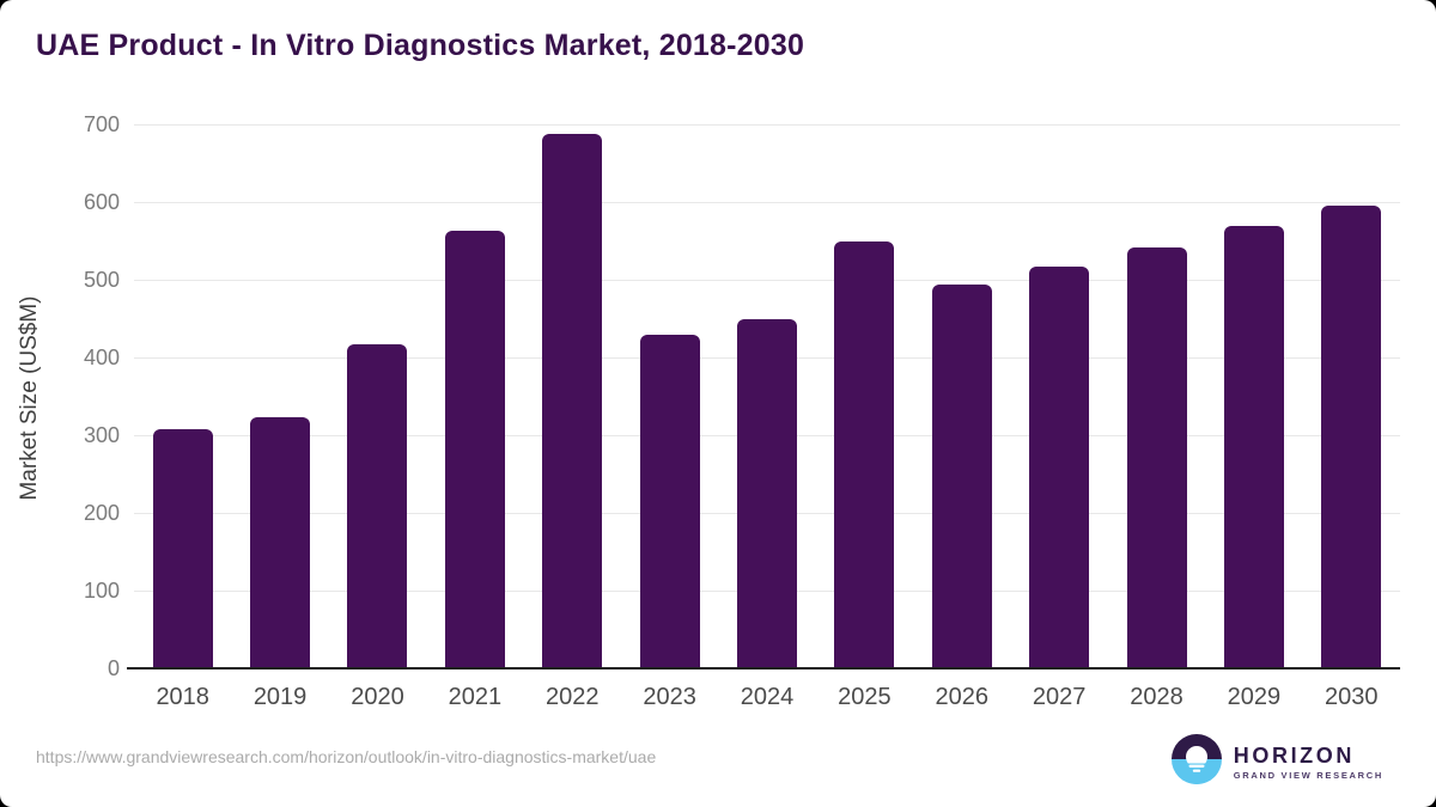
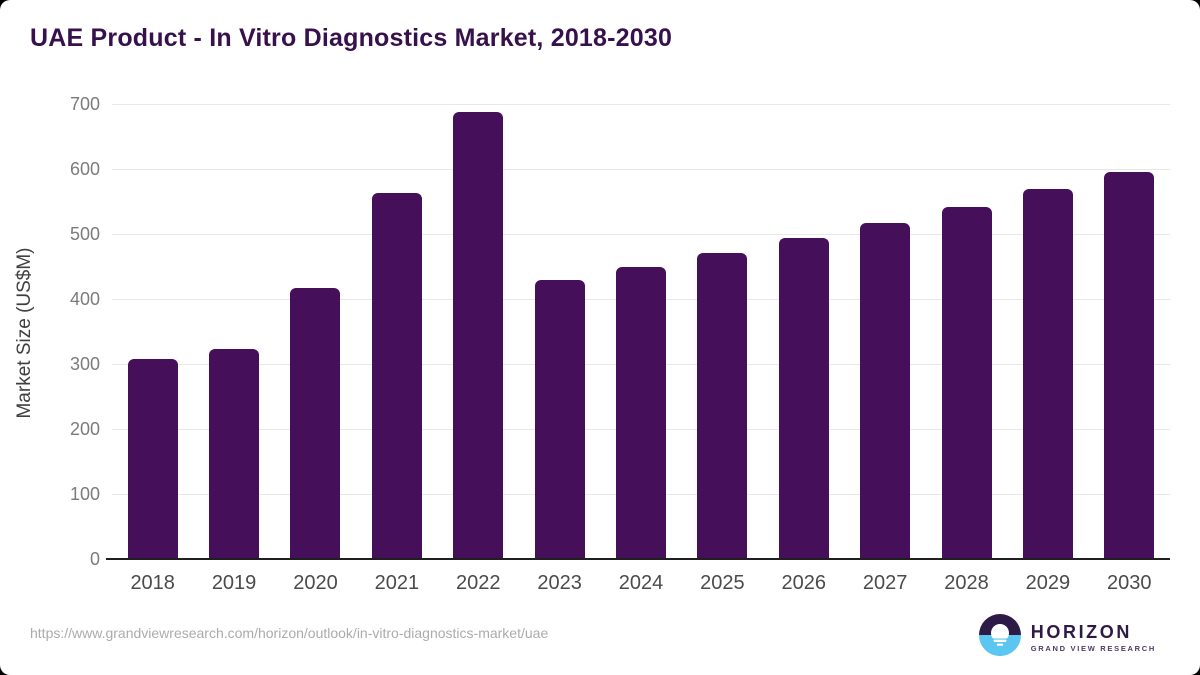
2025: 550 -> 470
